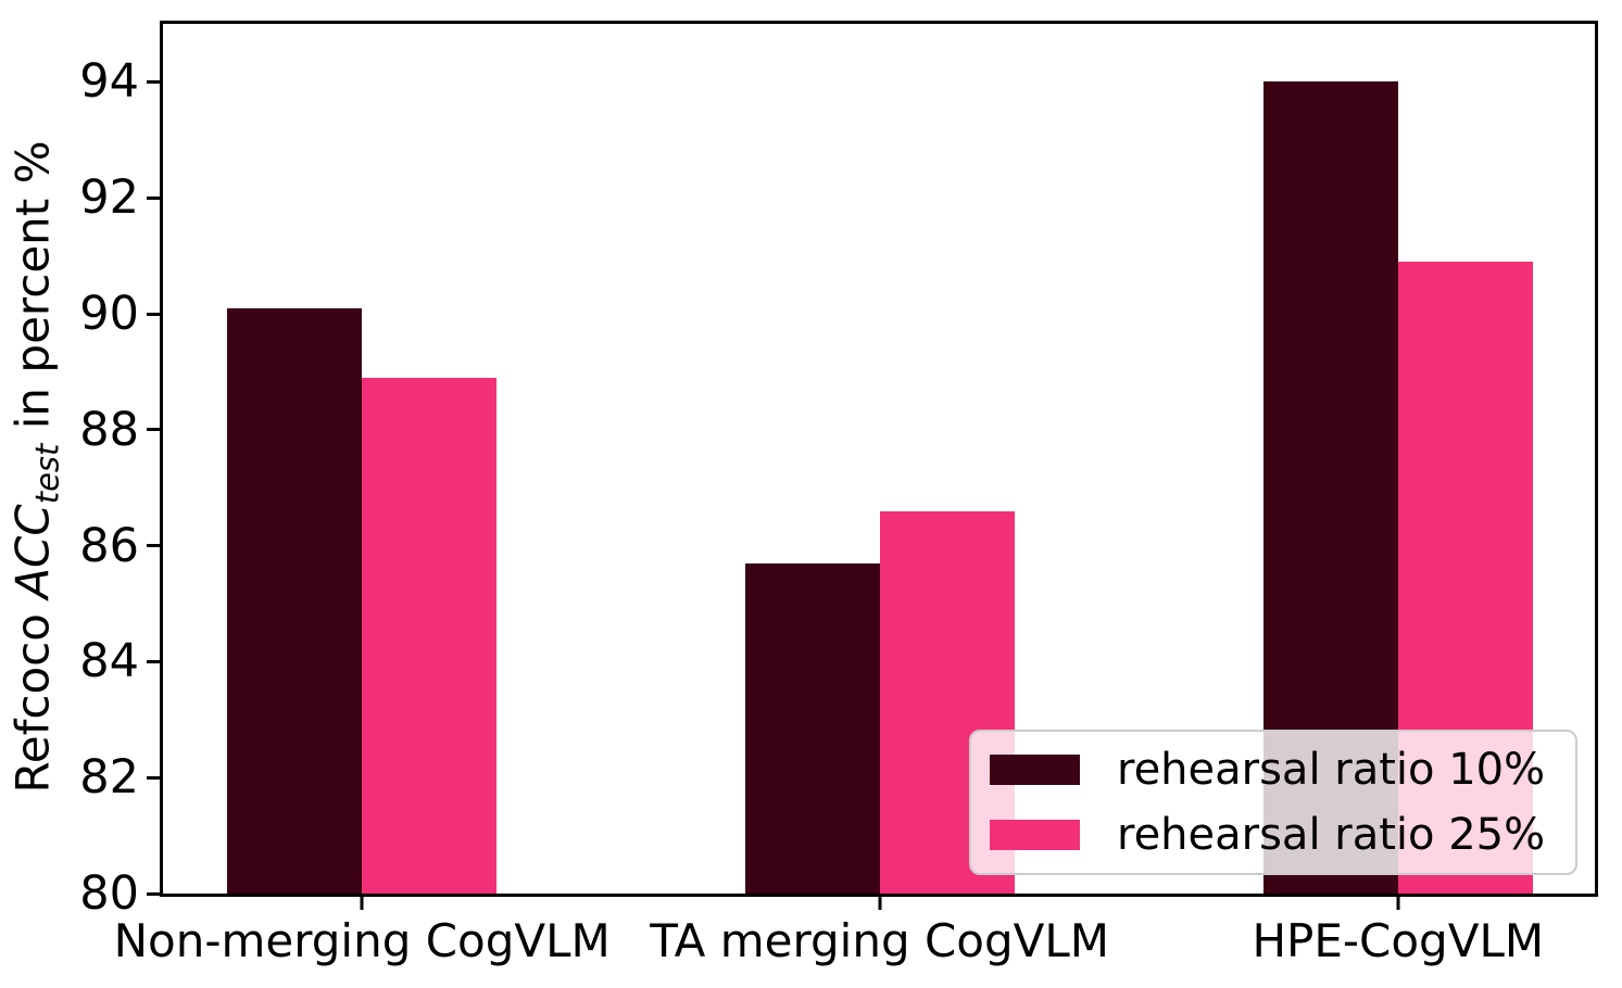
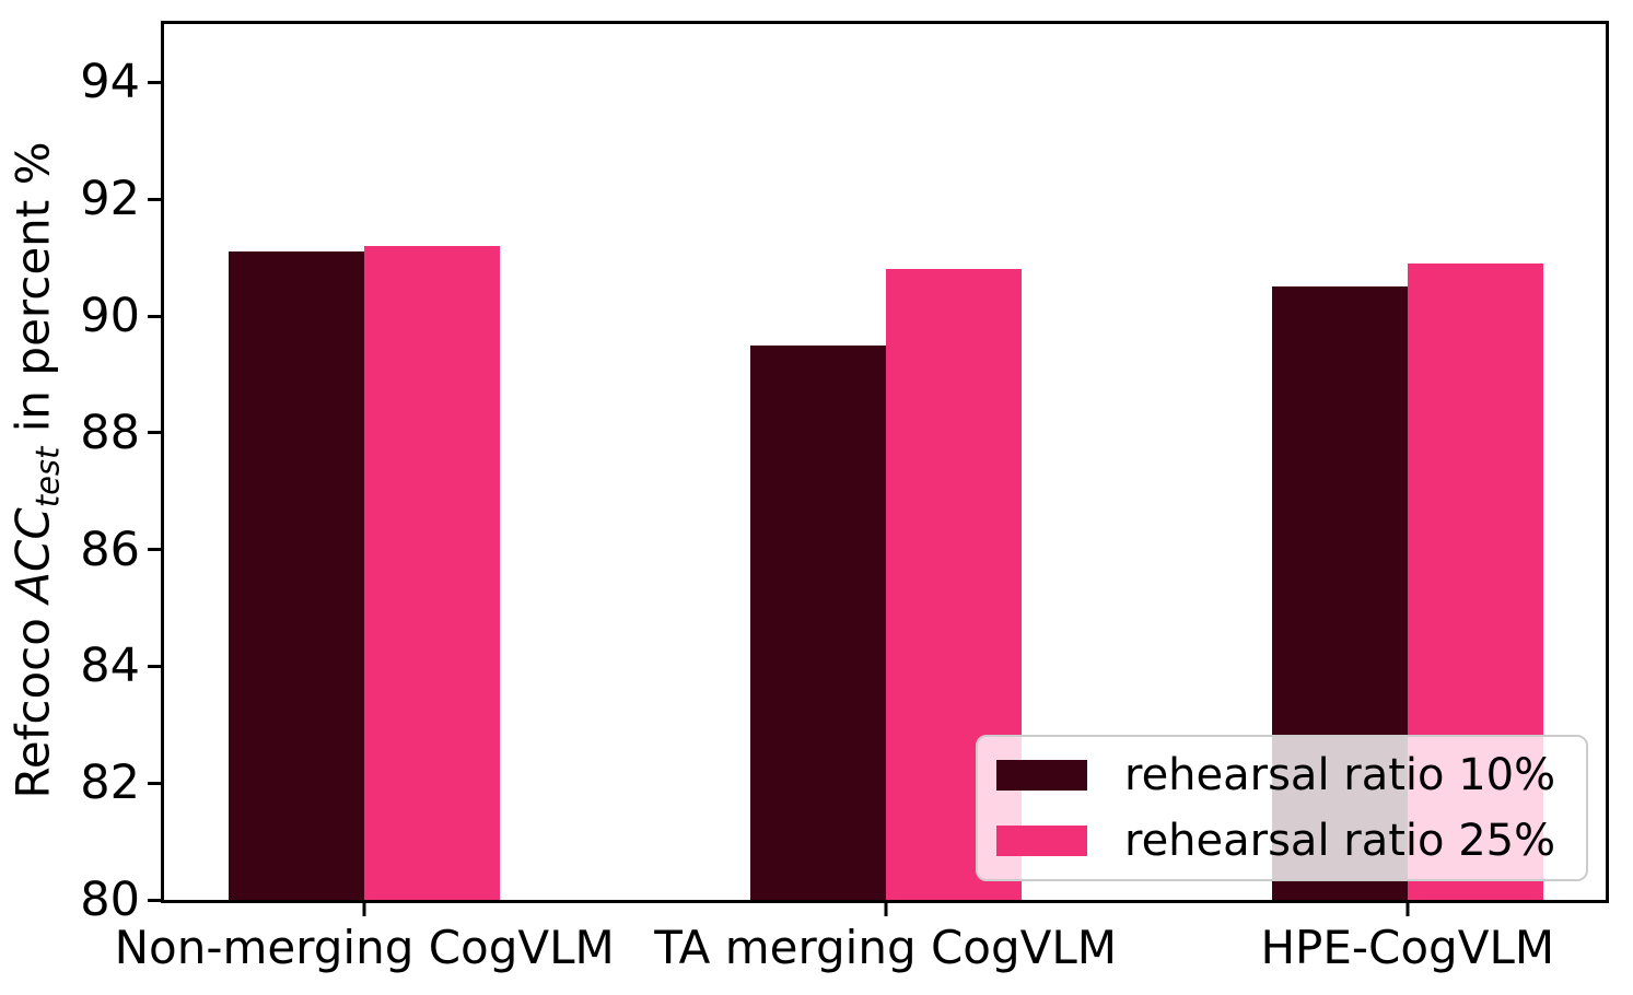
rehearsal ratio 10%/Non-merging CogVLM: 90.1 -> 91.1
rehearsal ratio 25%/Non-merging CogVLM: 88.9 -> 91.2
rehearsal ratio 10%/TA merging CogVLM: 85.7 -> 89.5
rehearsal ratio 25%/TA merging CogVLM: 86.6 -> 90.8
rehearsal ratio 10%/HPE-CogVLM: 94.0 -> 90.5
